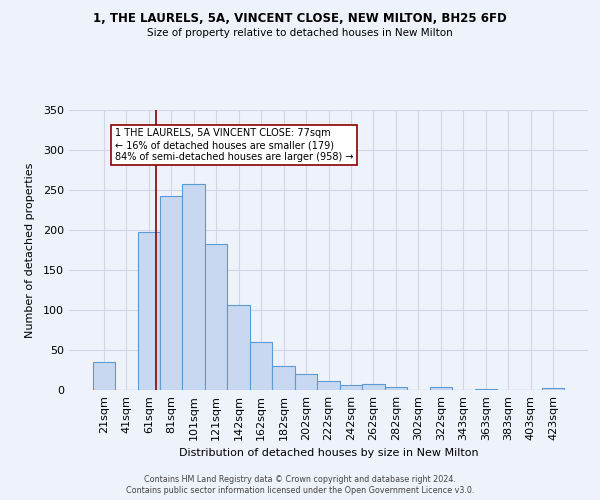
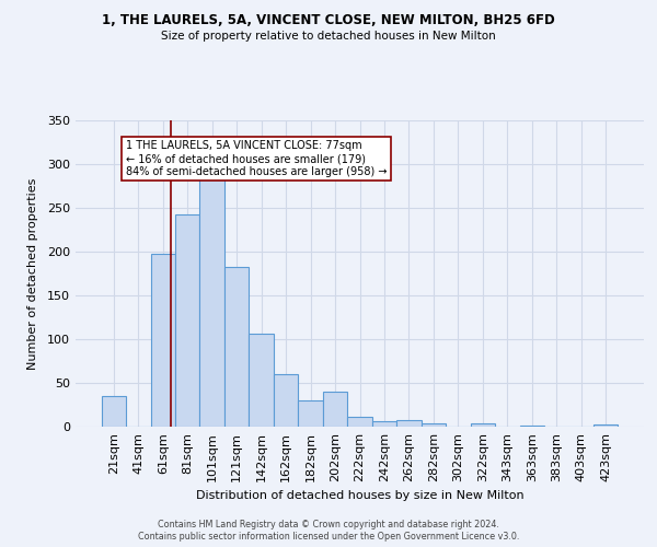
101sqm: 258 -> 284
202sqm: 20 -> 40
